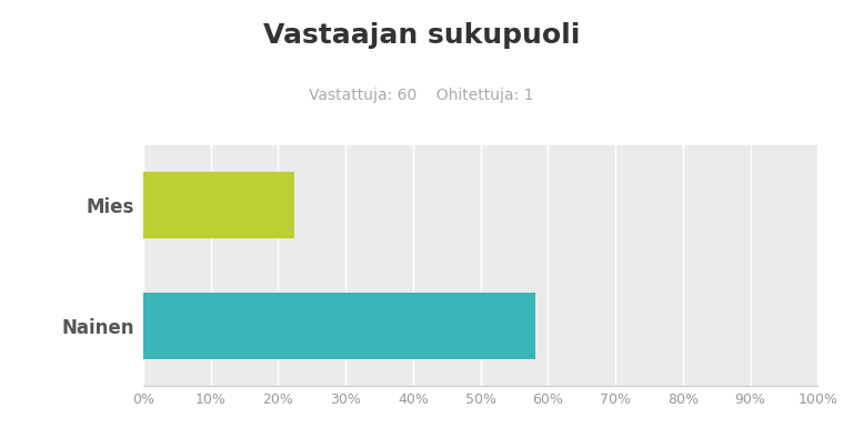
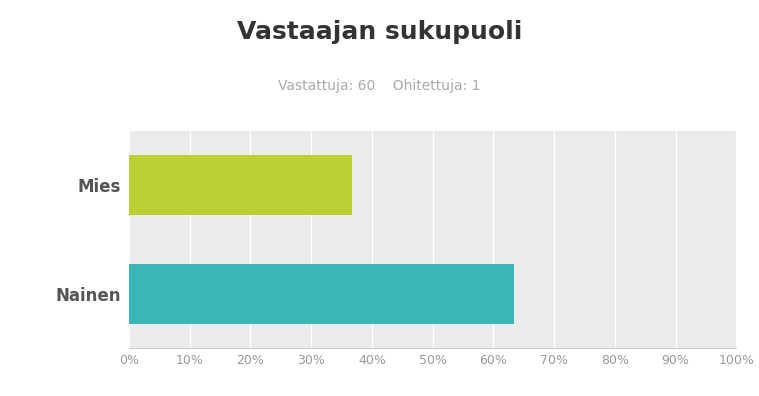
Mies: 22.4% -> 36.7%
Nainen: 58.2% -> 63.3%
